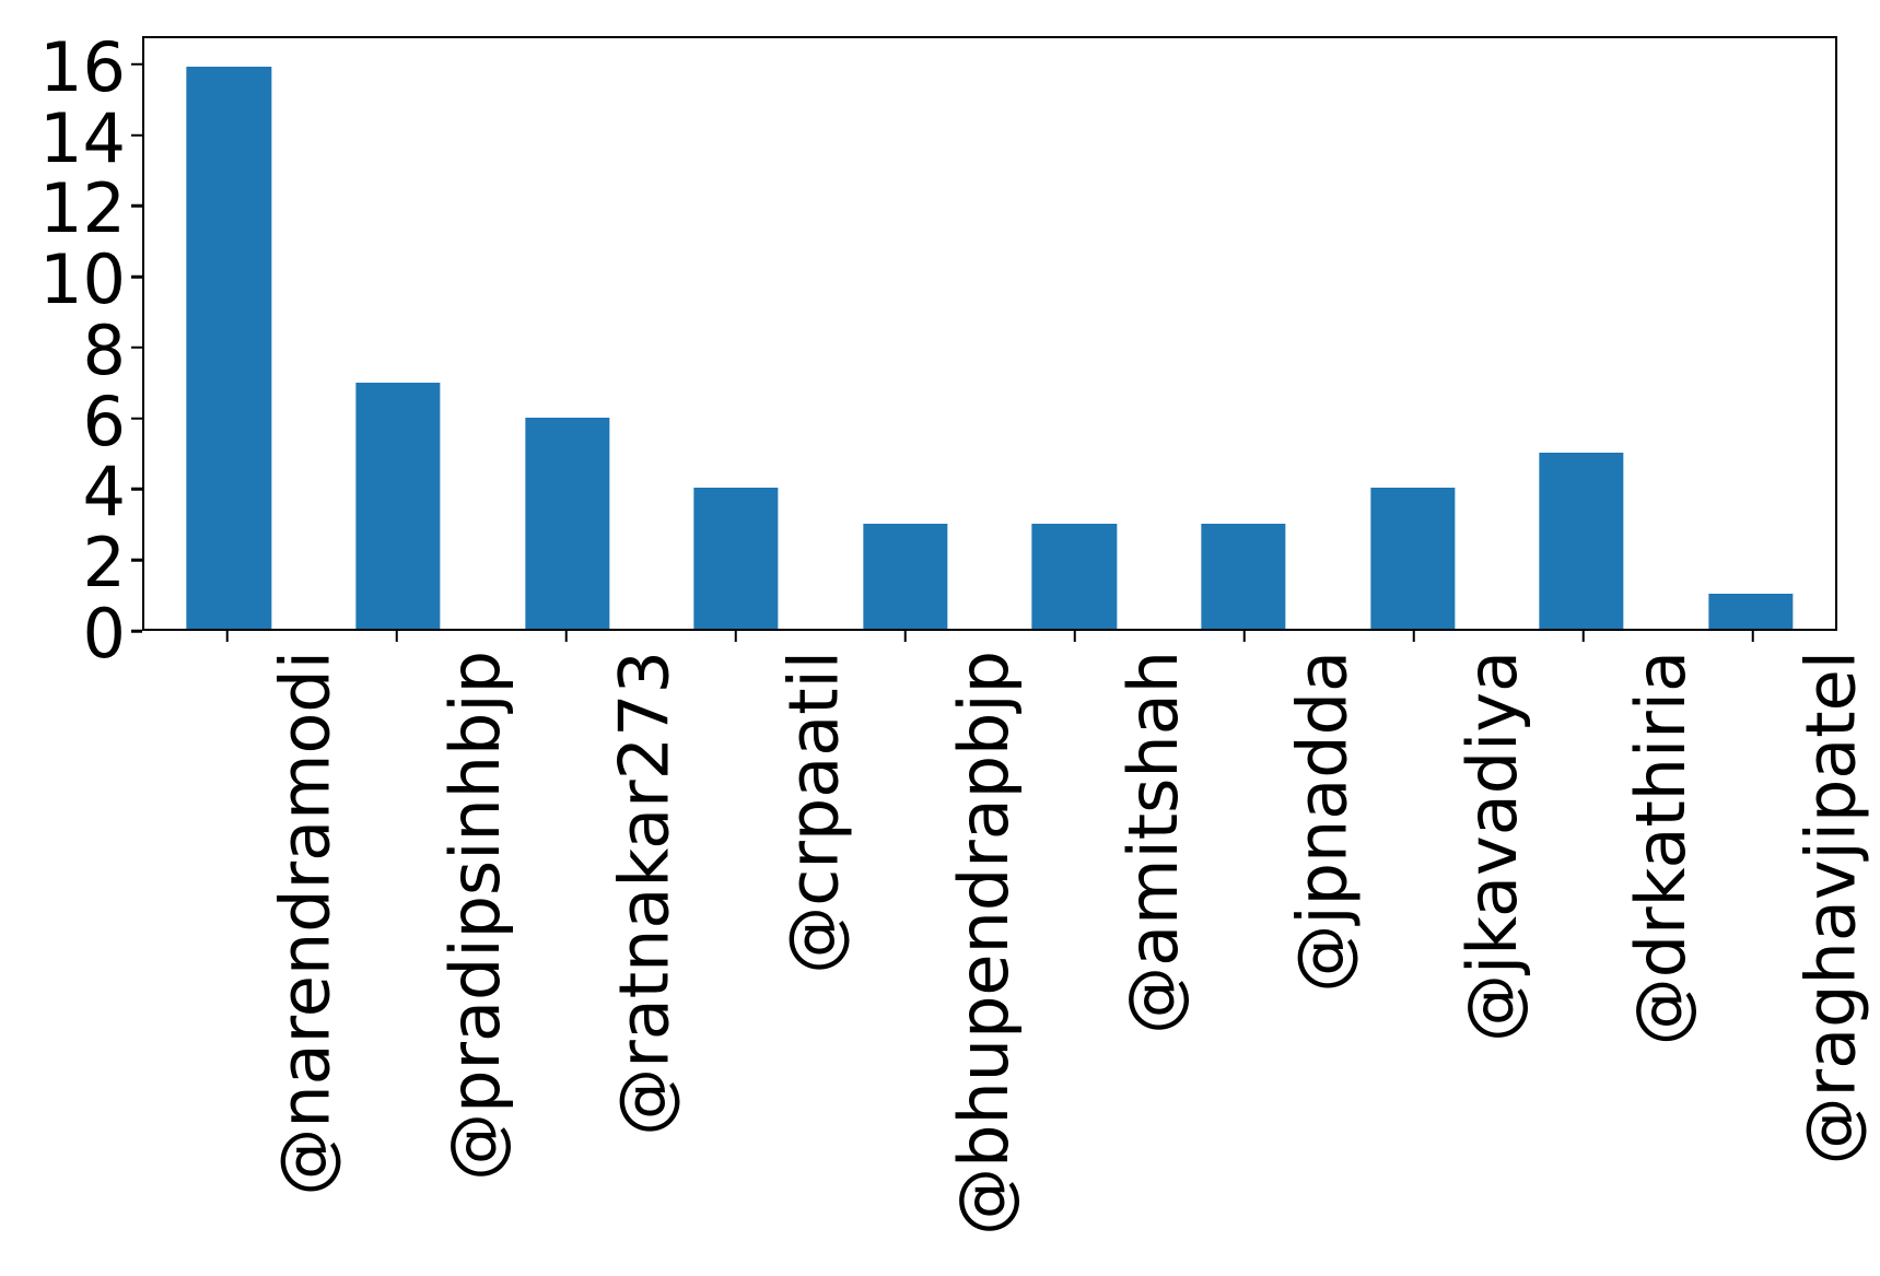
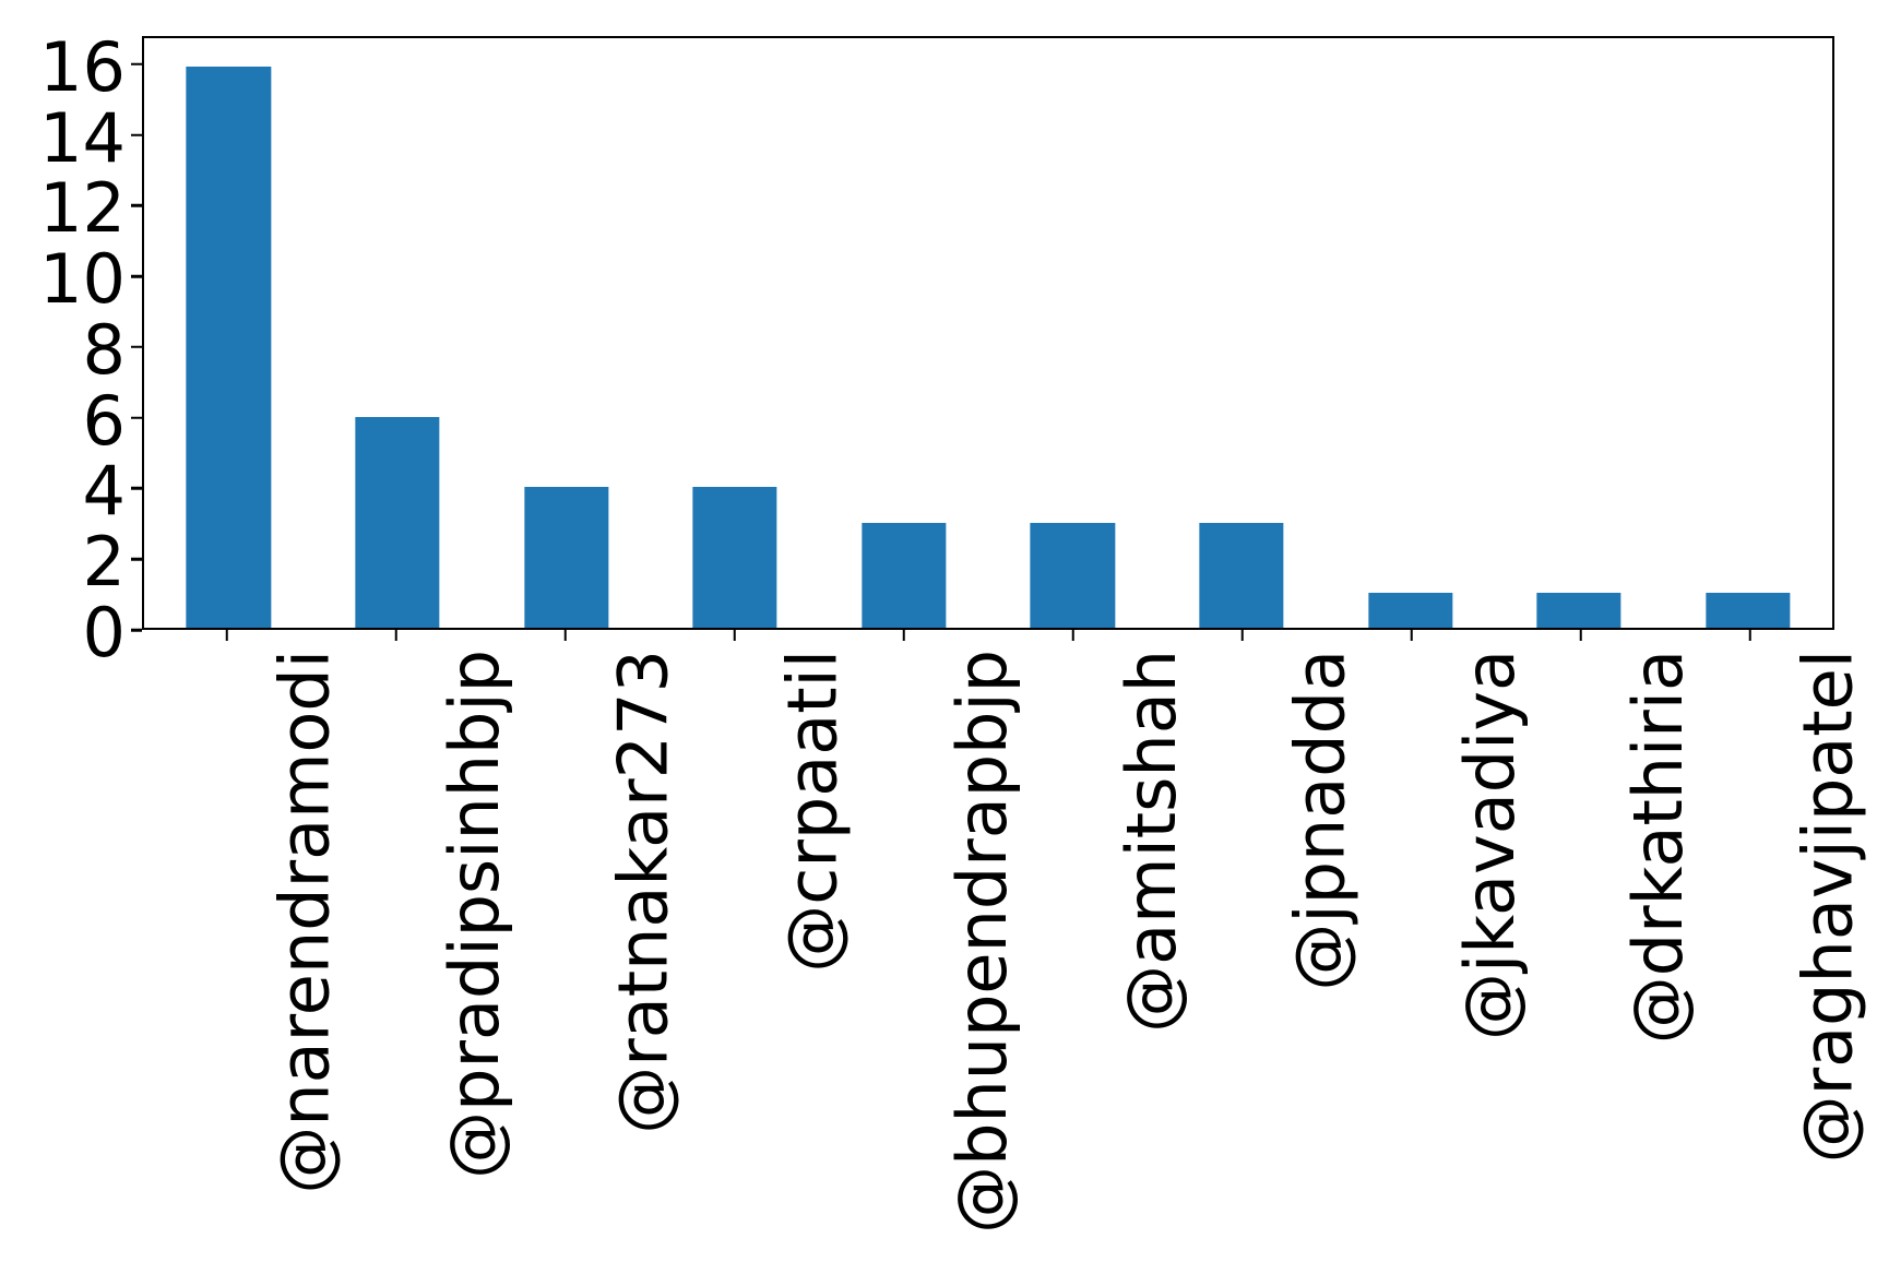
@pradipsinhbjp: 7 -> 6
@ratnakar273: 6 -> 4
@jkavadiya: 4 -> 1
@drkathiria: 5 -> 1
